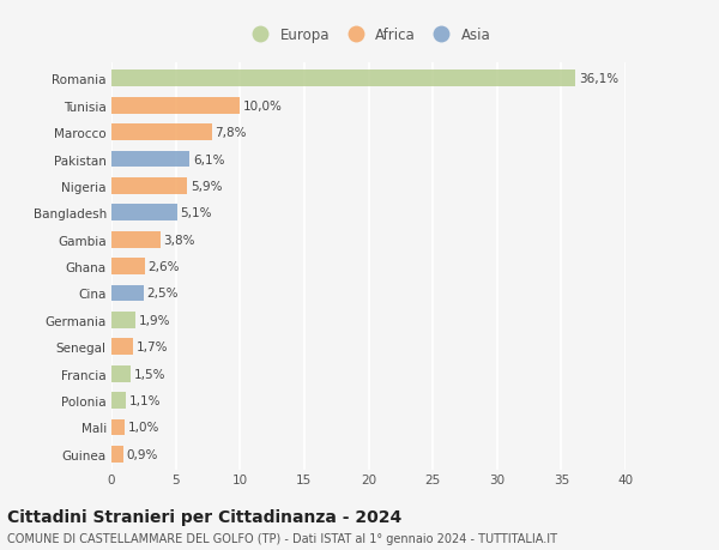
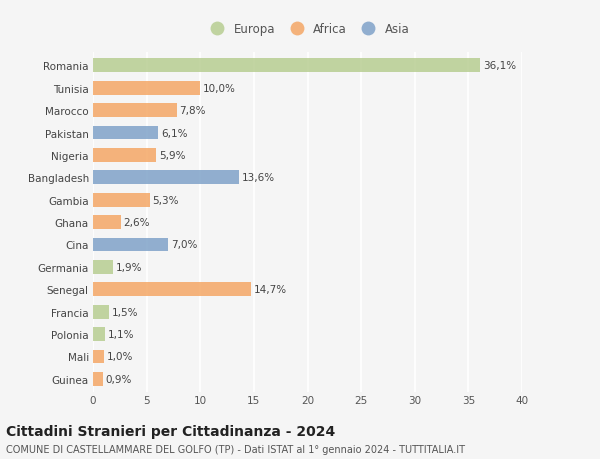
Bangladesh: 5,1% -> 13,6%
Gambia: 3,8% -> 5,3%
Cina: 2,5% -> 7,0%
Senegal: 1,7% -> 14,7%
